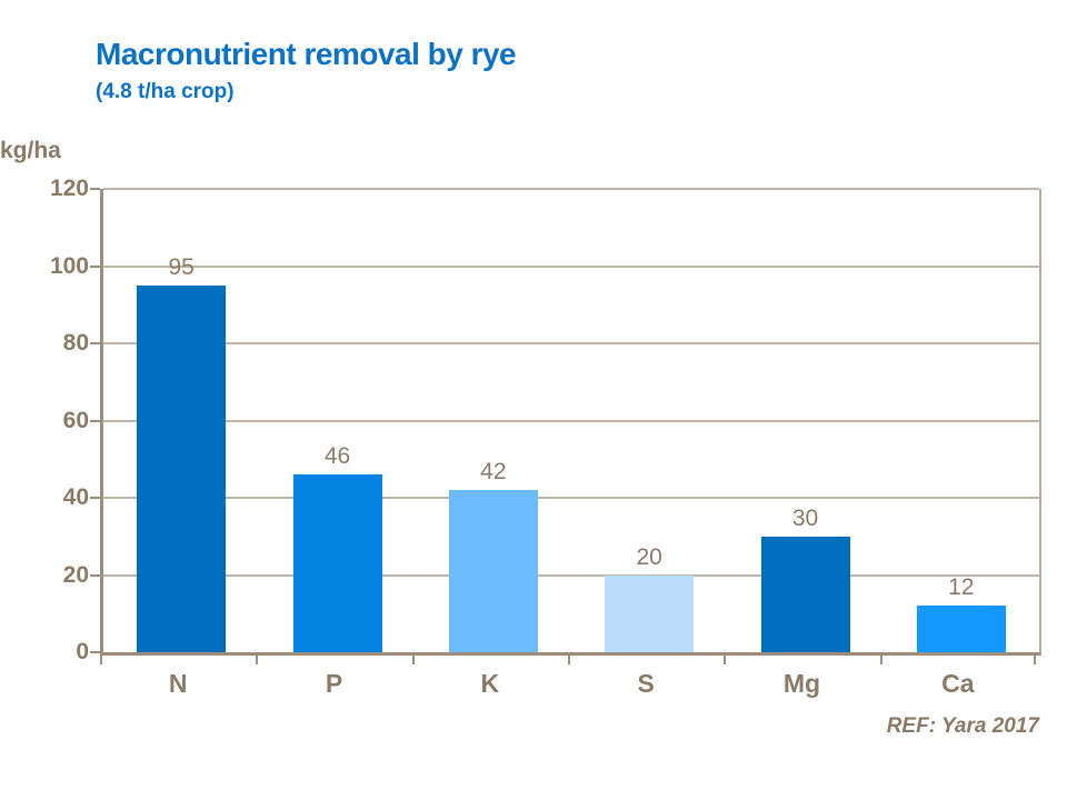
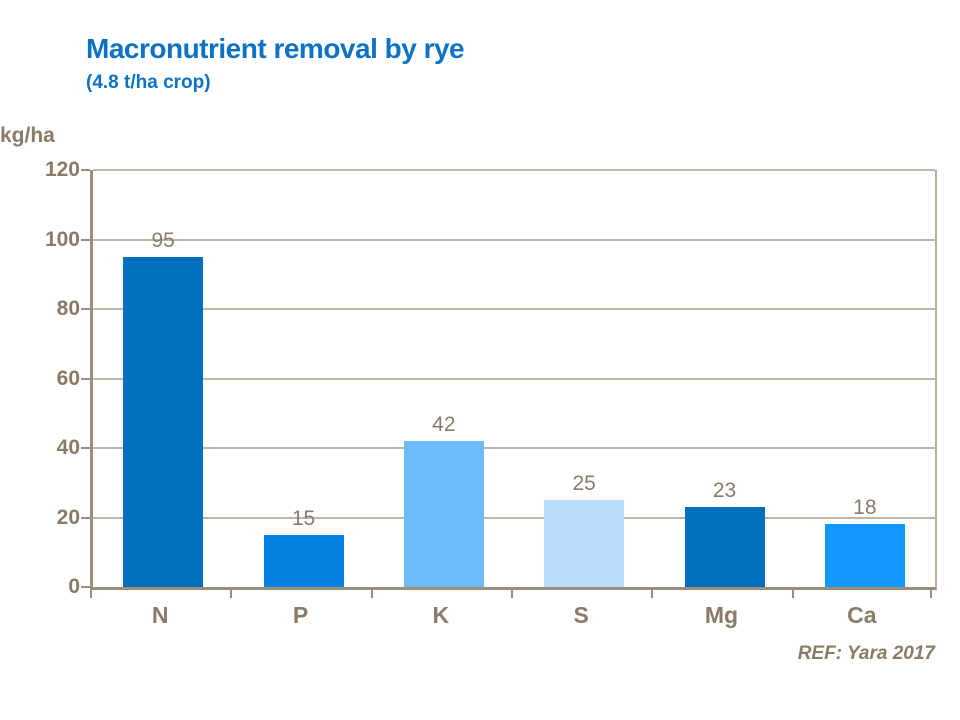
P: 46 -> 15
S: 20 -> 25
Mg: 30 -> 23
Ca: 12 -> 18
